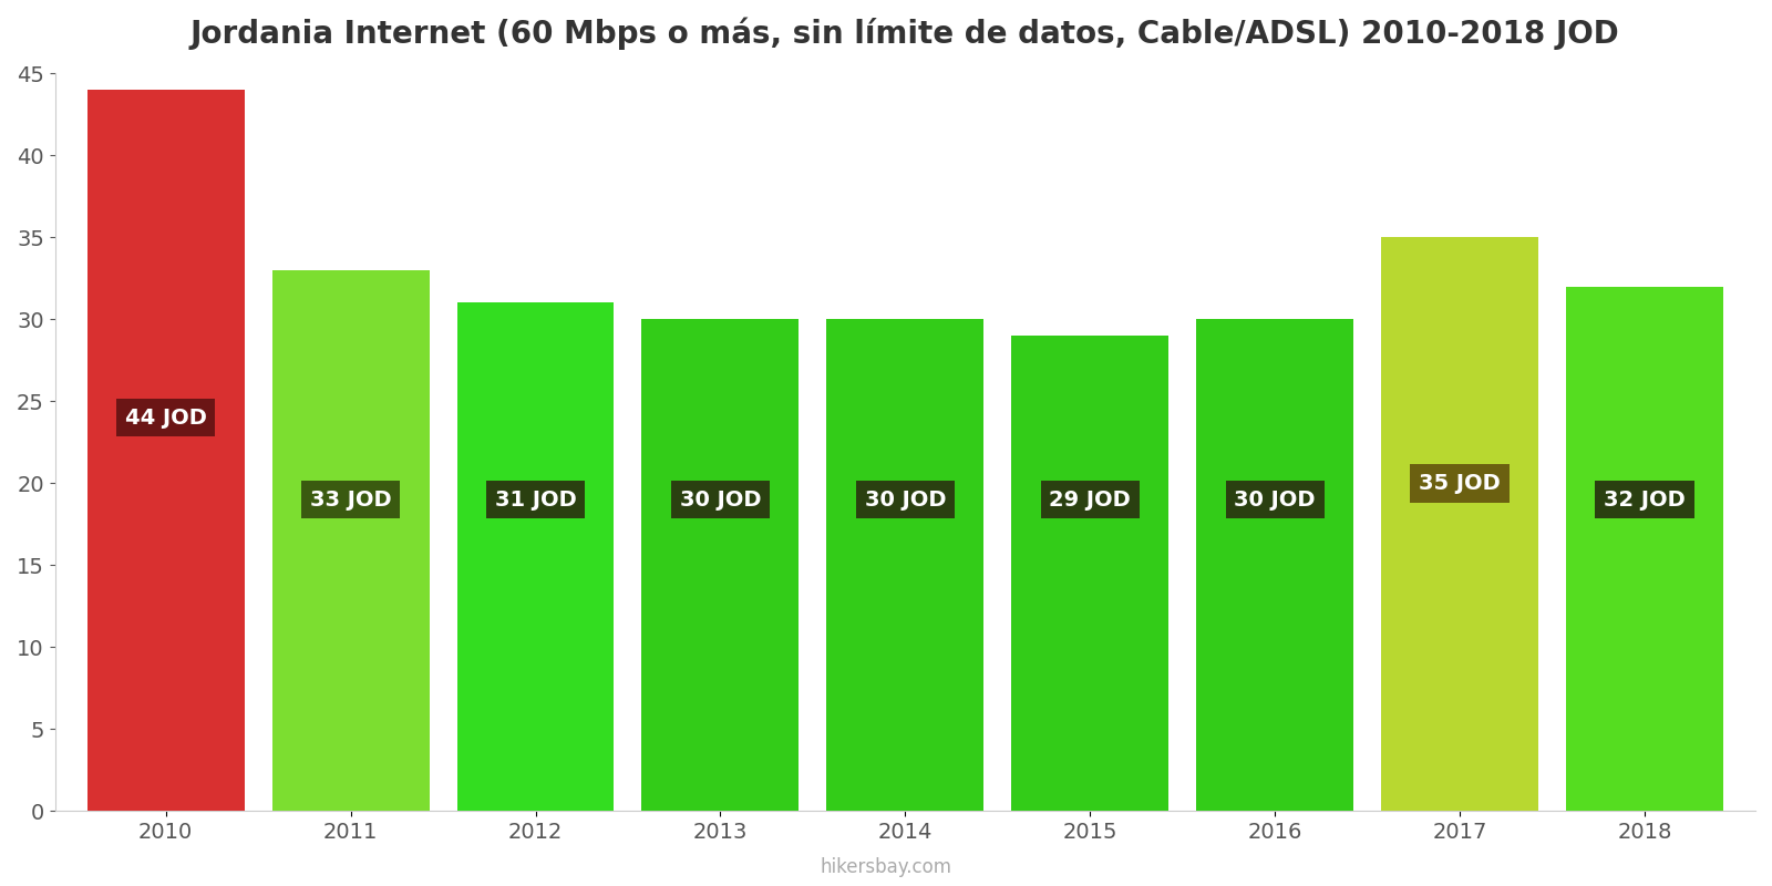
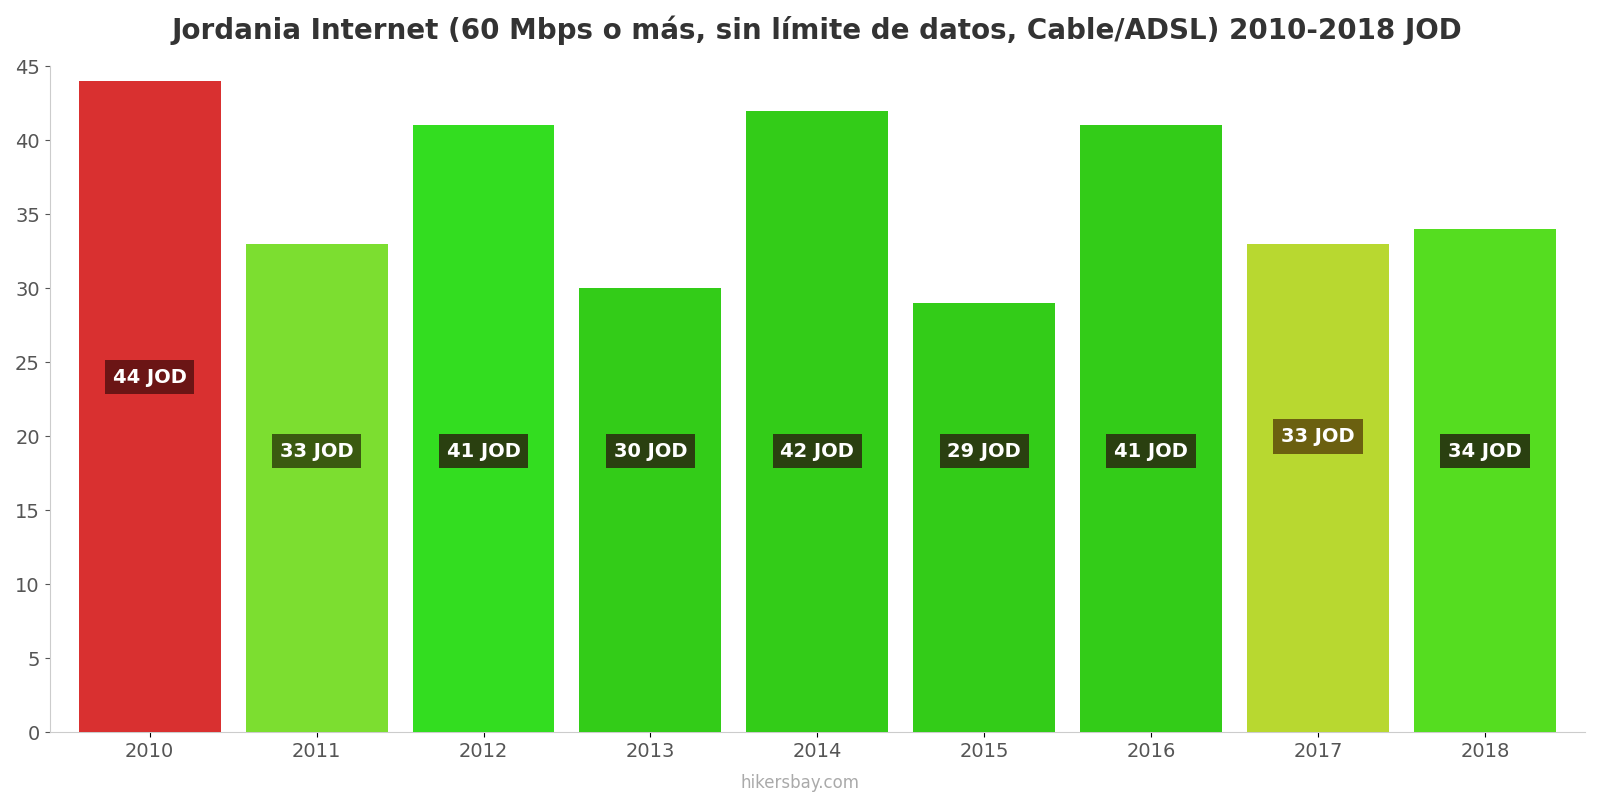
2012: 31 -> 41
2014: 30 -> 42
2016: 30 -> 41
2017: 35 -> 33
2018: 32 -> 34
